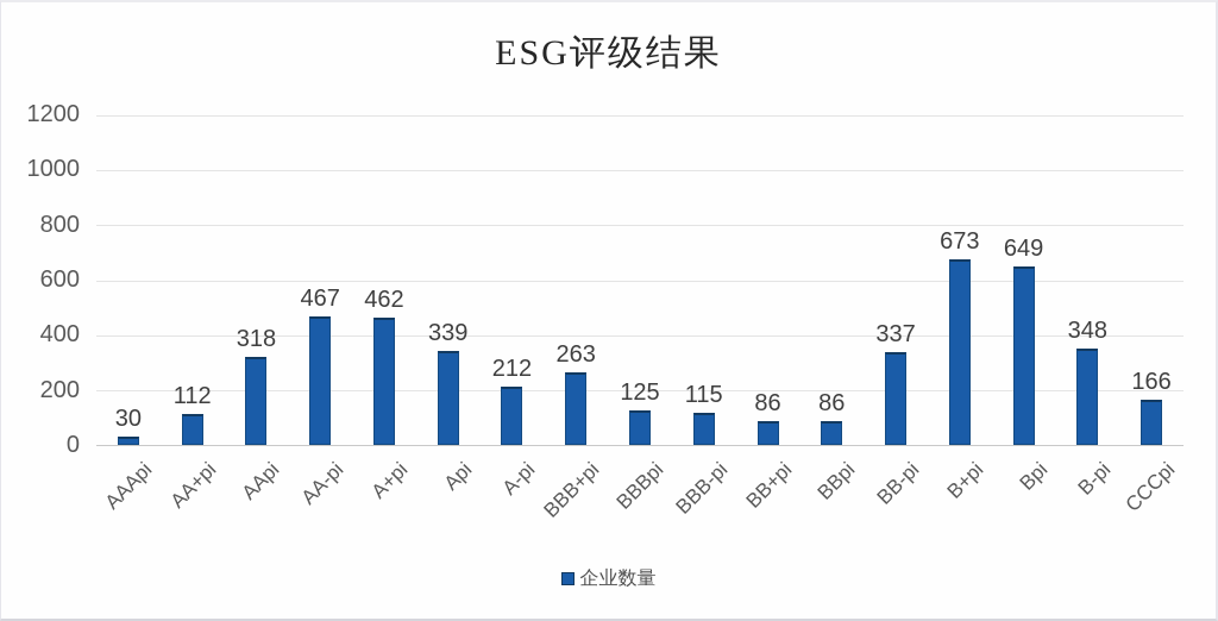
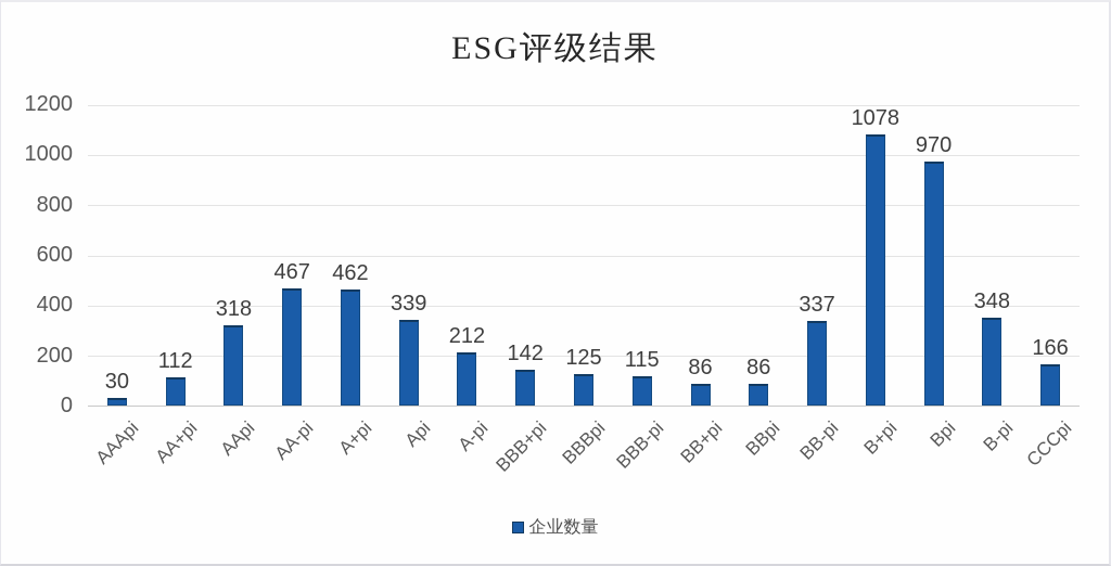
BBB+pi: 263 -> 142
B+pi: 673 -> 1078
Bpi: 649 -> 970
